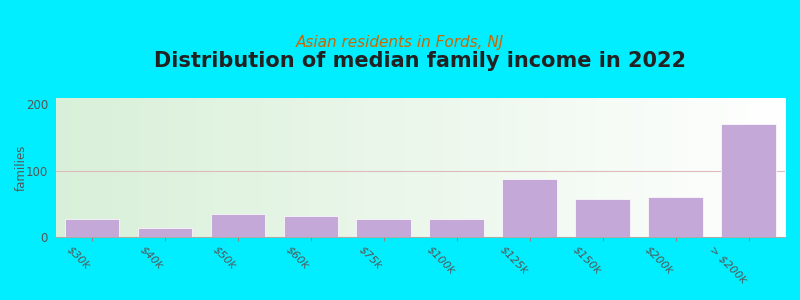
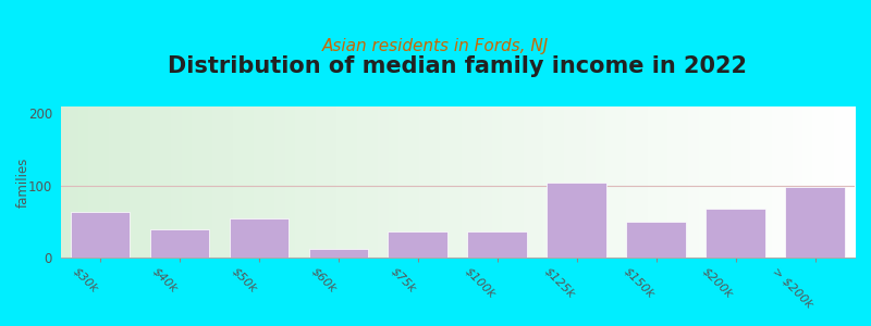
$30k: 27 -> 64
$40k: 14 -> 40
$50k: 35 -> 54
$60k: 32 -> 12
$75k: 27 -> 36
$100k: 27 -> 36
$125k: 88 -> 104
$150k: 58 -> 50
$200k: 60 -> 68
> $200k: 170 -> 98
